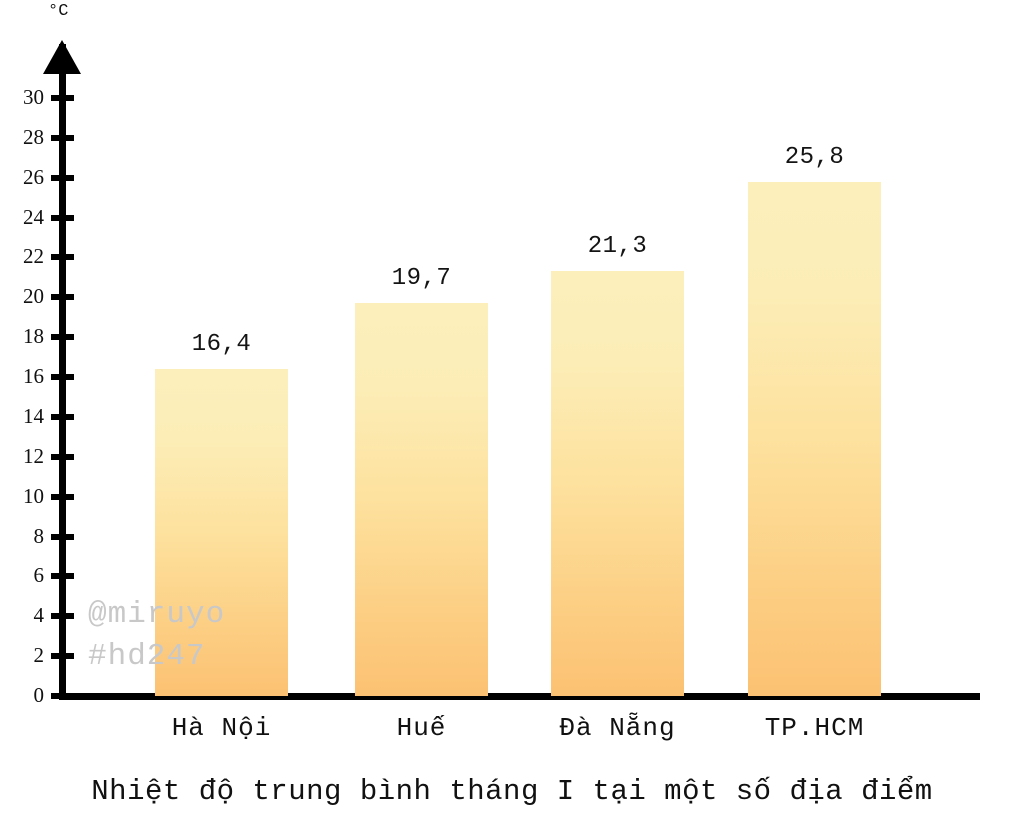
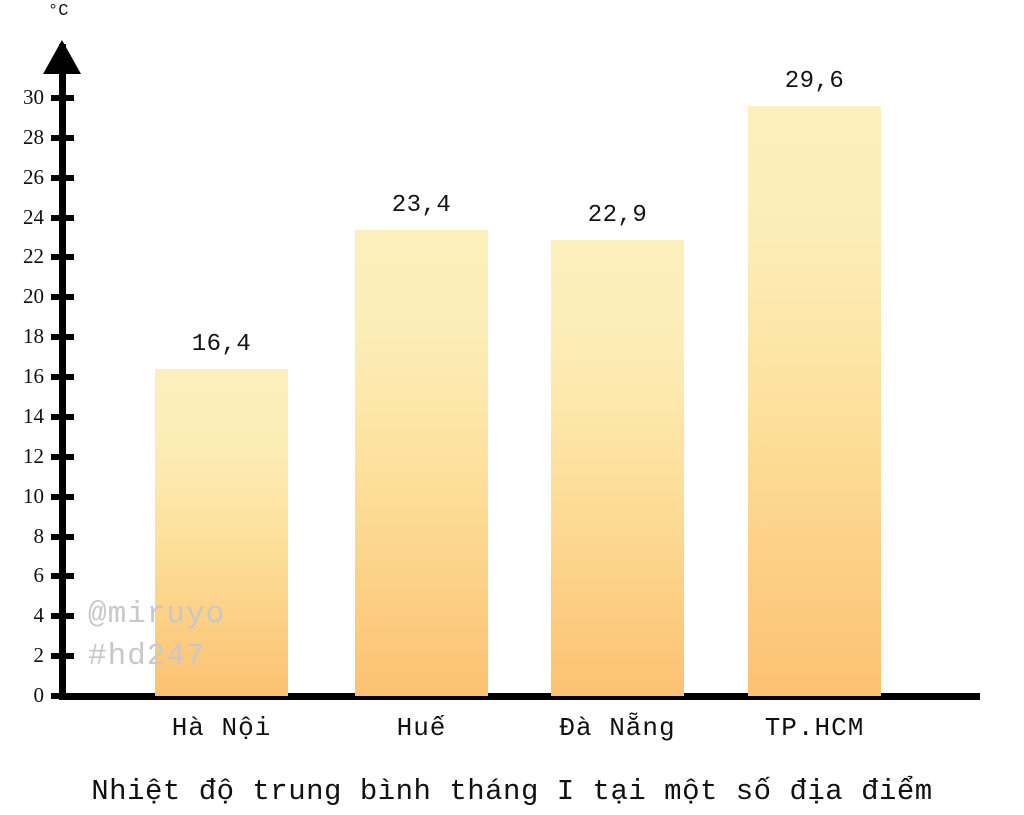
Huế: 19,7 -> 23,4
Đà Nẵng: 21,3 -> 22,9
TP.HCM: 25,8 -> 29,6
